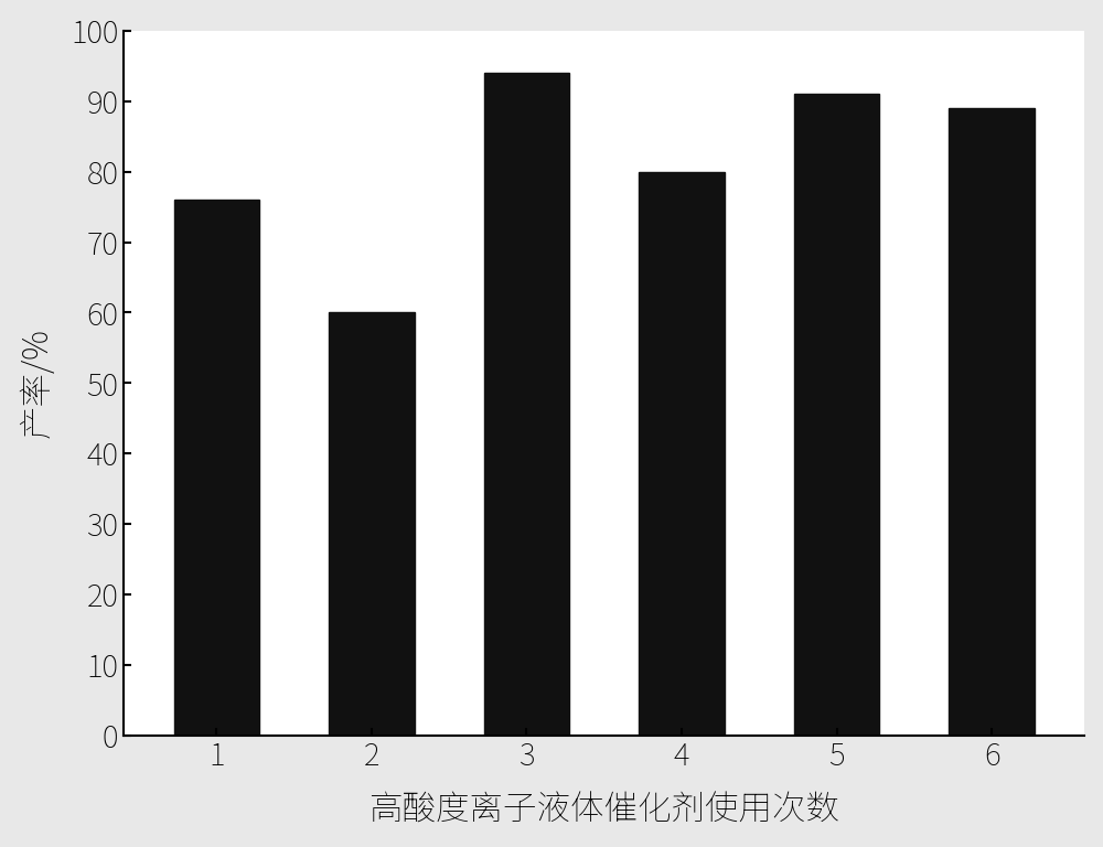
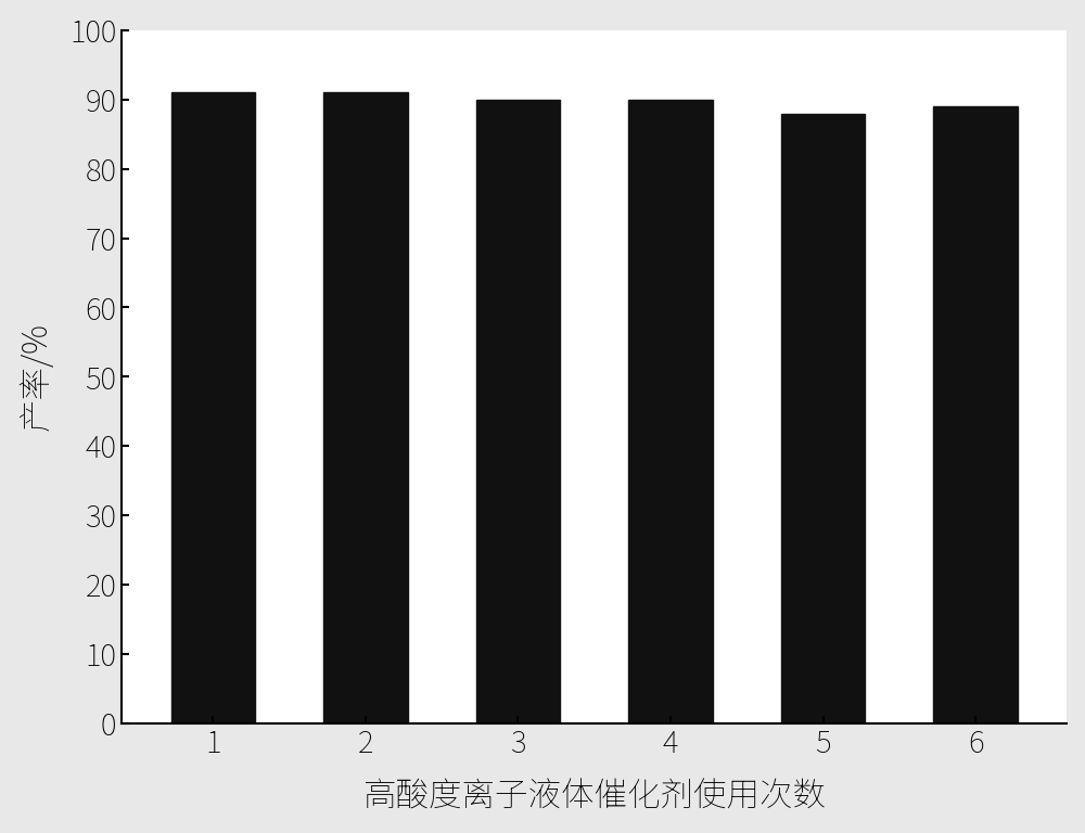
1: 76 -> 91
2: 60 -> 91
3: 94 -> 90
4: 80 -> 90
5: 91 -> 88
